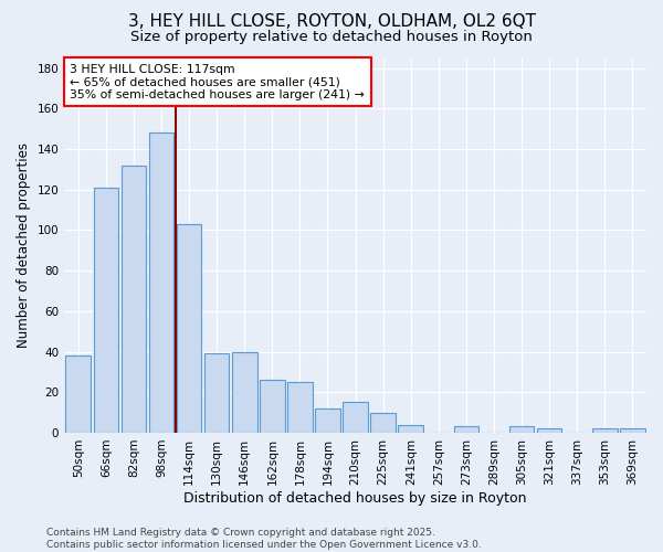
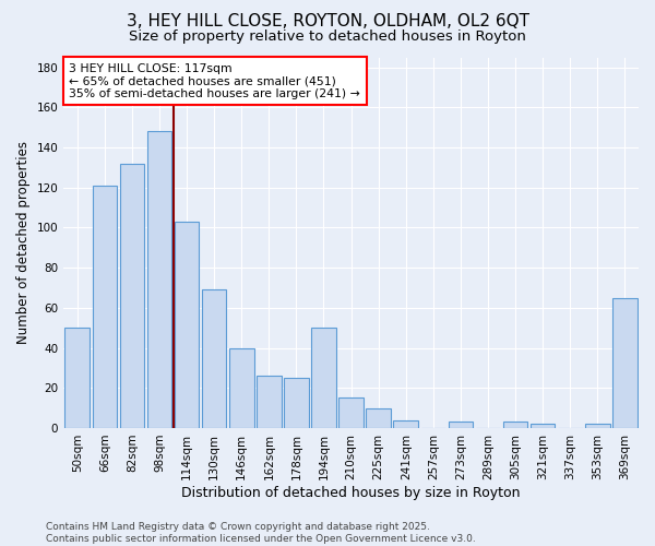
50sqm: 38 -> 50
130sqm: 39 -> 69
194sqm: 12 -> 50
369sqm: 2 -> 65
